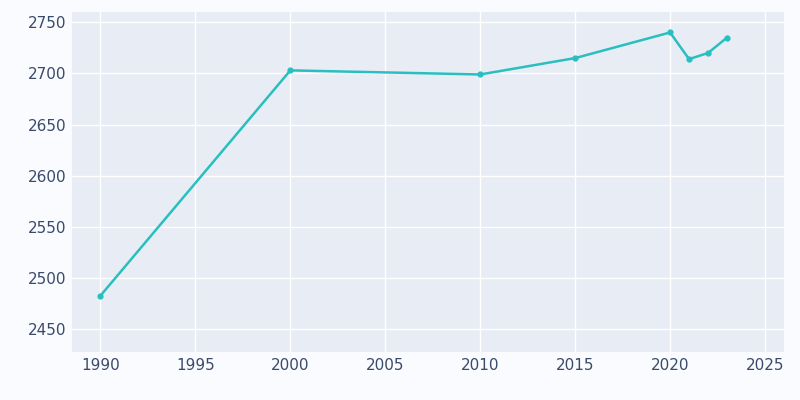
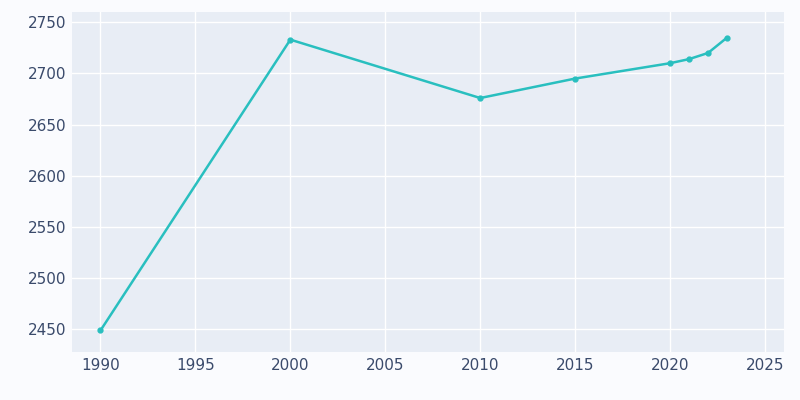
1990: 2483 -> 2449
2000: 2703 -> 2733
2010: 2699 -> 2676
2015: 2715 -> 2695
2020: 2740 -> 2710
